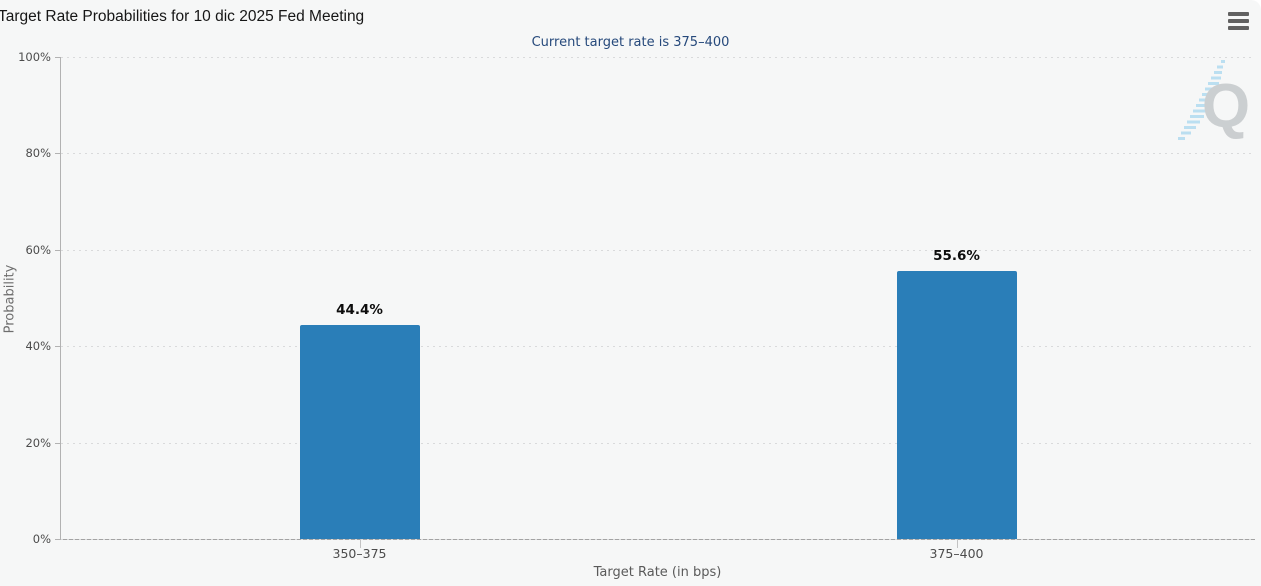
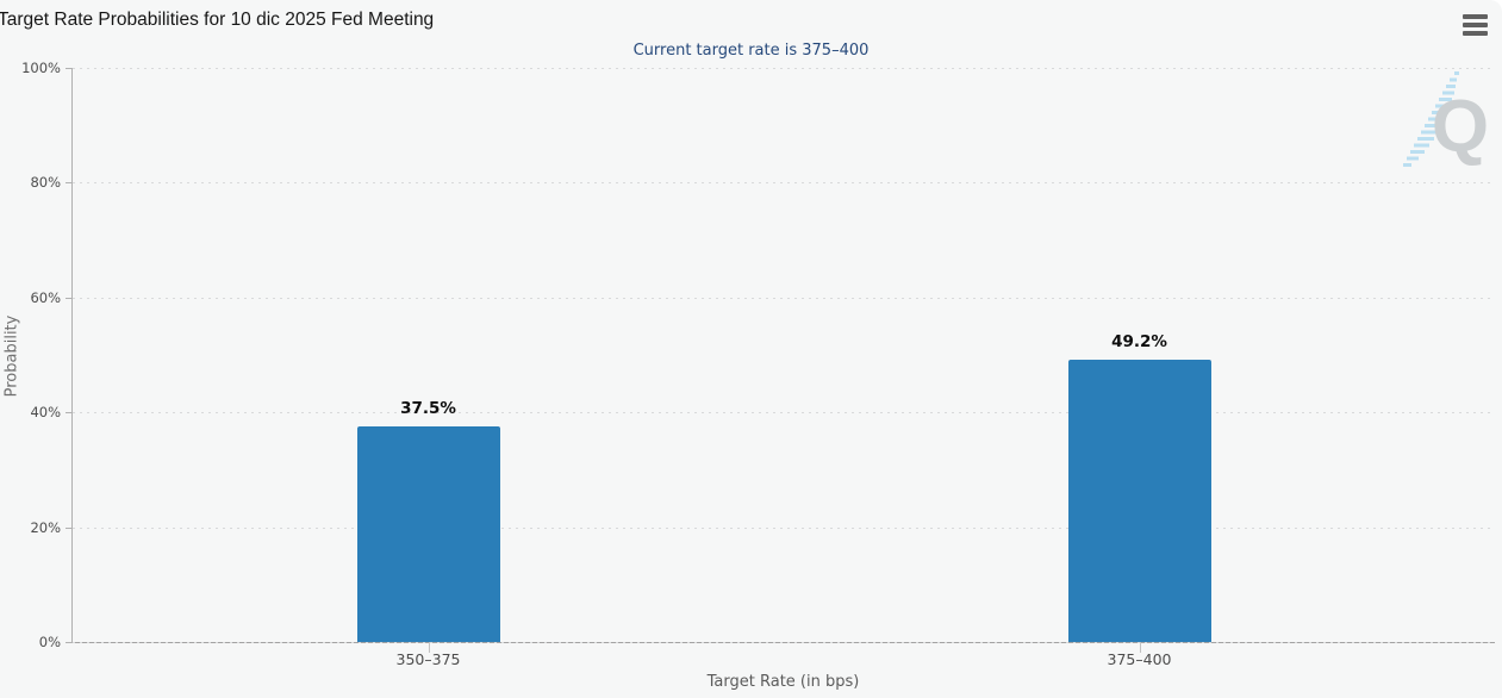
350–375: 44.4% -> 37.5%
375–400: 55.6% -> 49.2%
